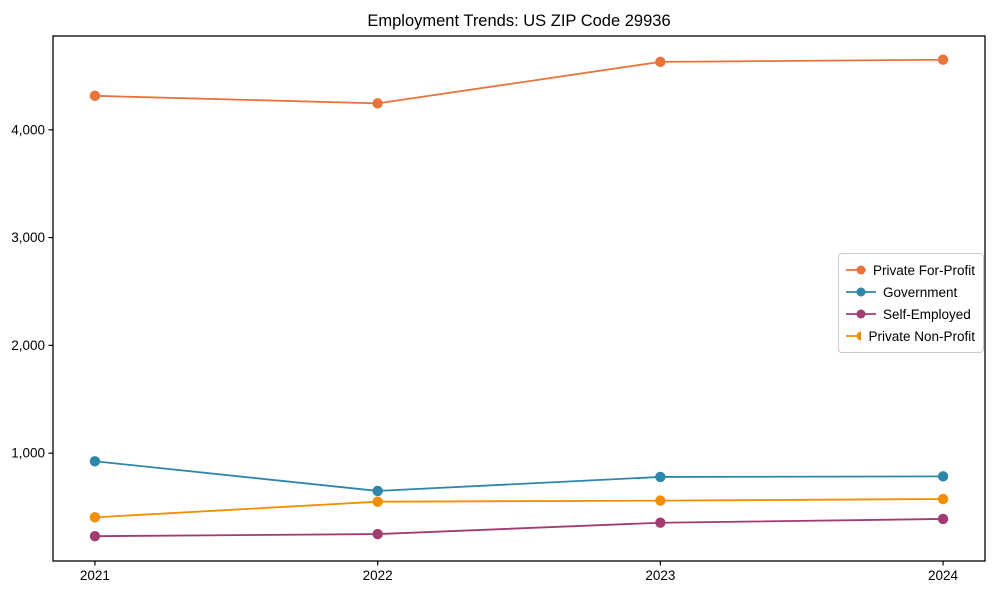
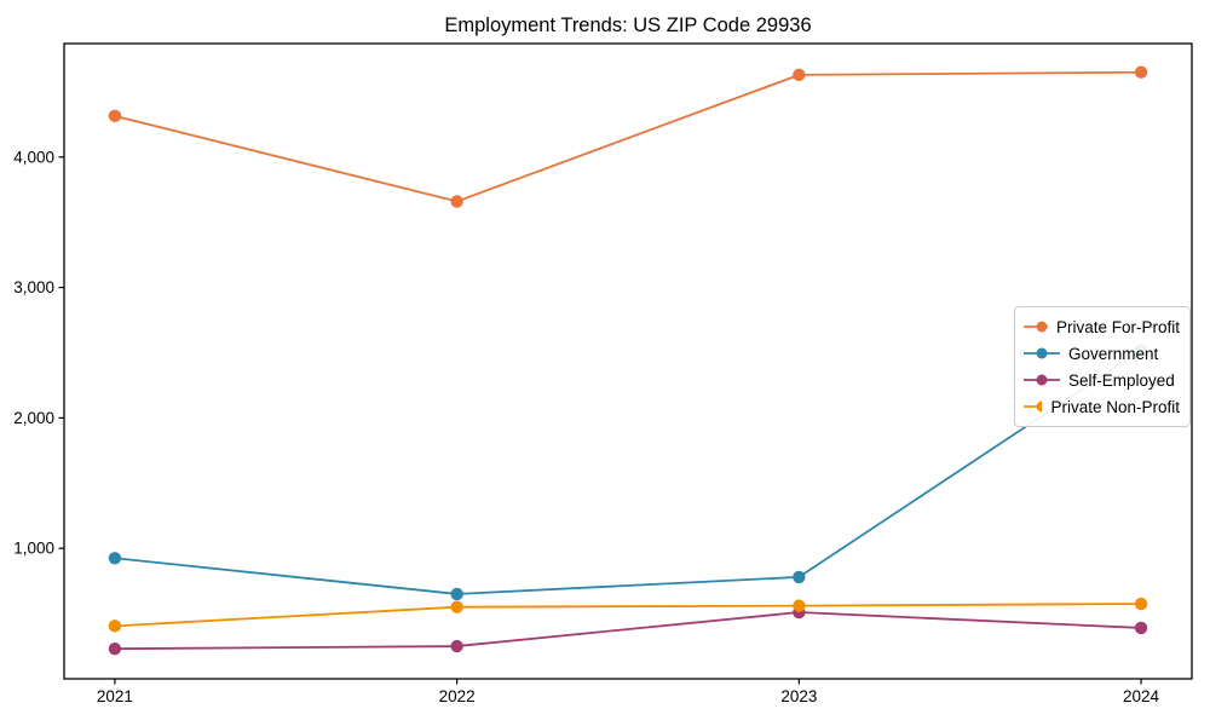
Private For-Profit/2022: 4240 -> 3660
Self-Employed/2023: 360 -> 510
Government/2024: 780 -> 2520
